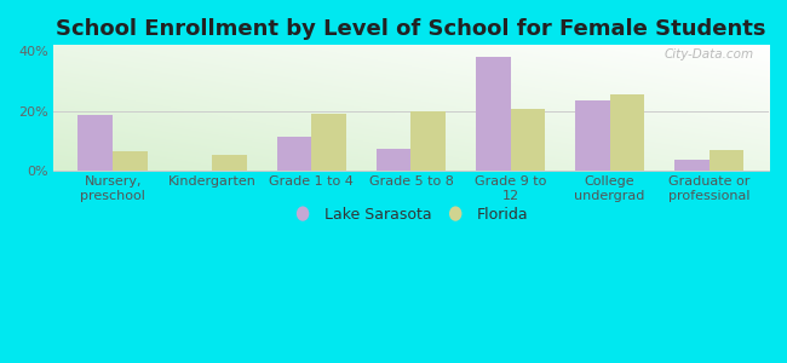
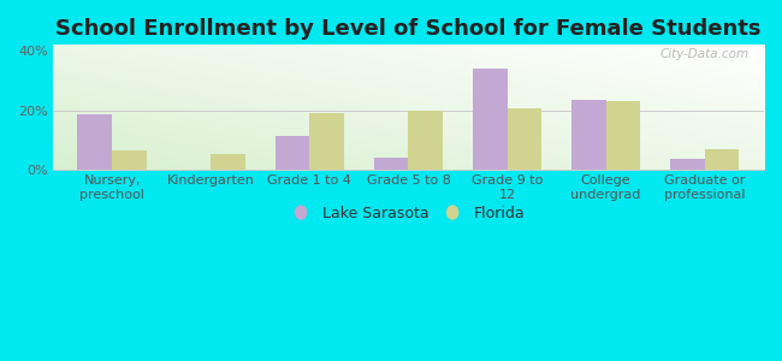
Lake Sarasota/Grade 5 to 8: 7.5% -> 4.0%
Lake Sarasota/Grade 9 to 12: 38.0% -> 34.0%
Florida/College undergrad: 25.5% -> 23.0%
